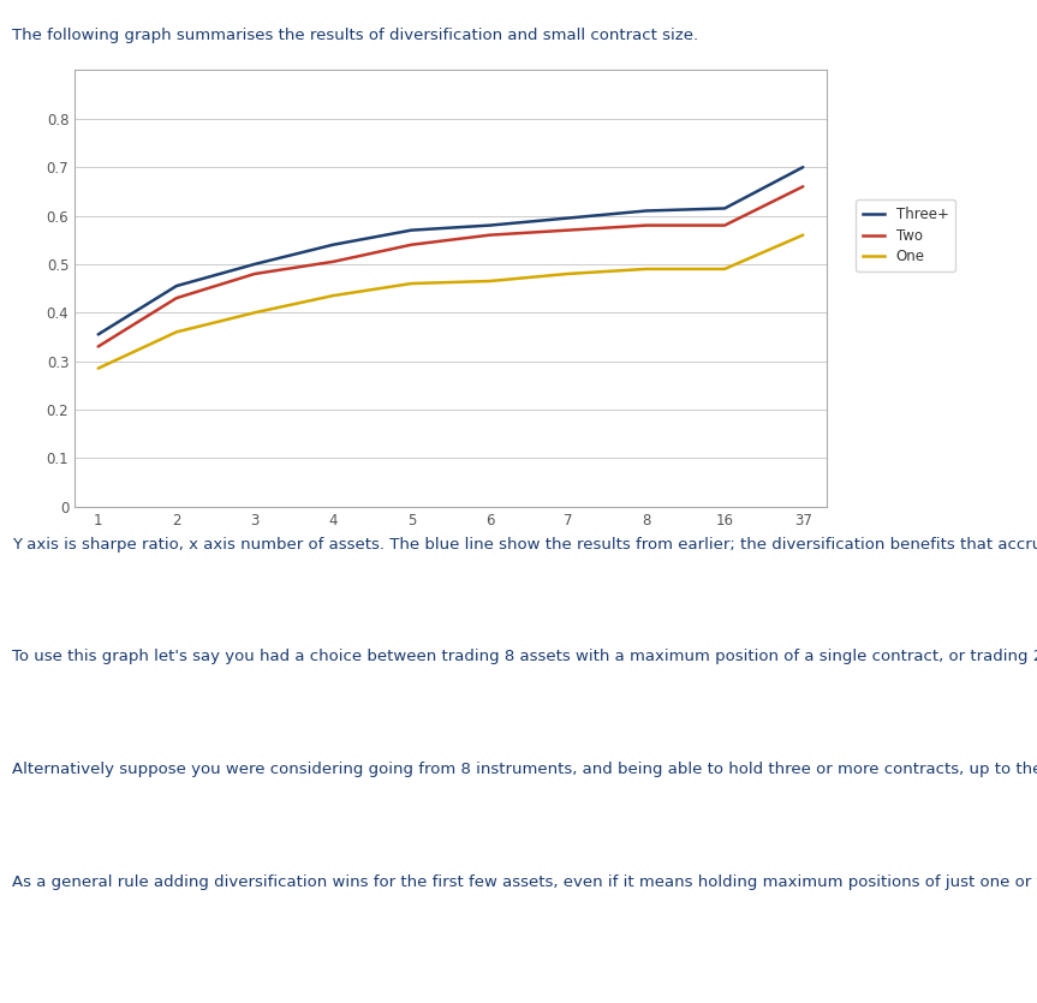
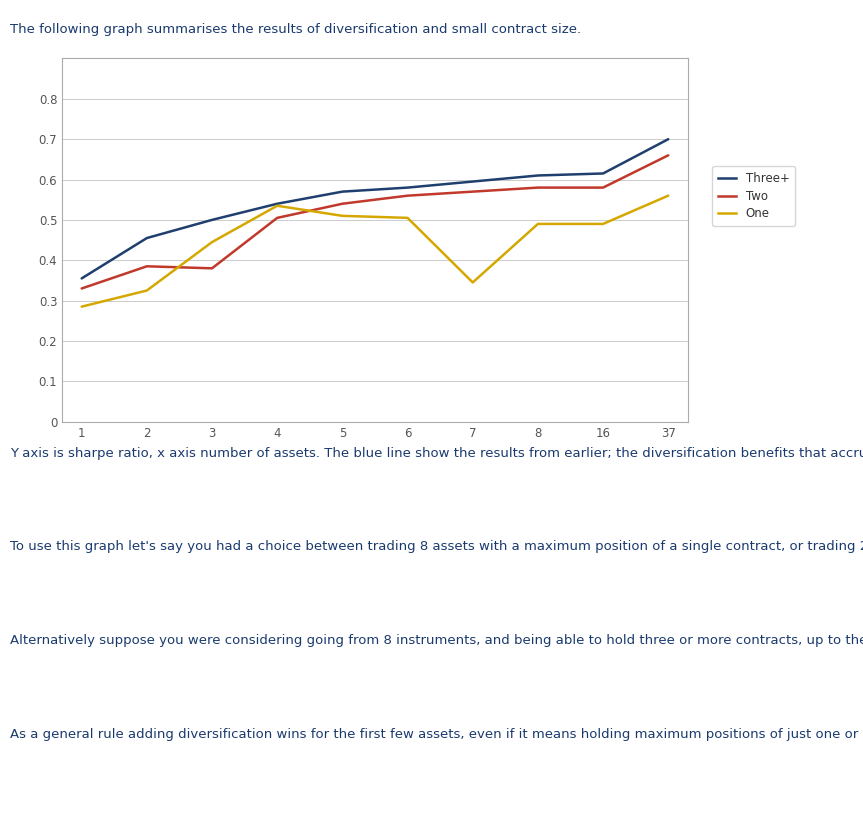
Two/2: 0.430 -> 0.385
One/2: 0.360 -> 0.325
Two/3: 0.480 -> 0.380
One/3: 0.400 -> 0.445
One/4: 0.435 -> 0.535
One/5: 0.460 -> 0.510
One/6: 0.465 -> 0.505
One/7: 0.480 -> 0.345
